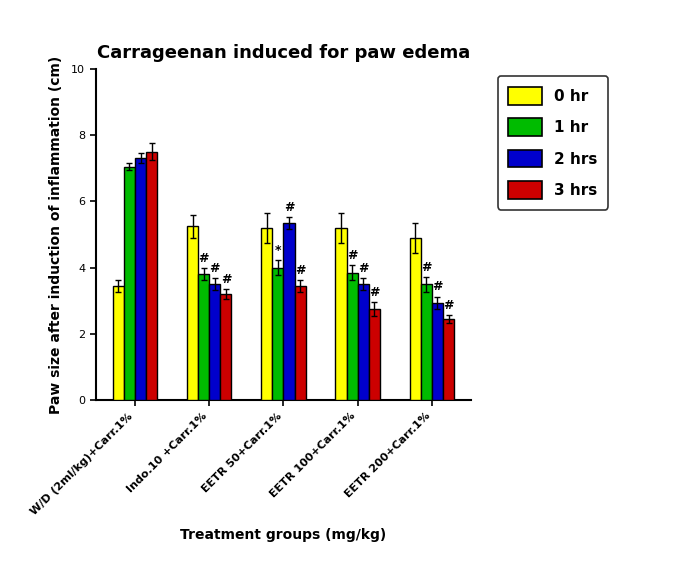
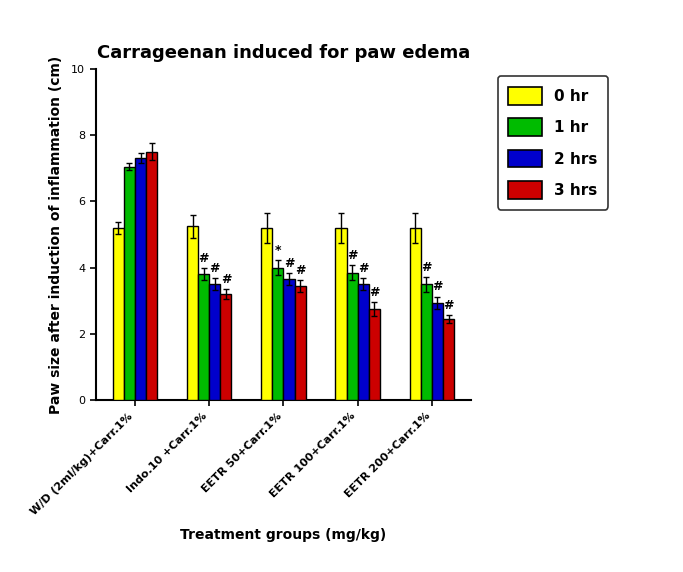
0 hr/W/D (2ml/kg)+Carr.1%: 3.45 -> 5.20
2 hrs/EETR 50+Carr.1%: 5.35 -> 3.65
0 hr/EETR 200+Carr.1%: 4.90 -> 5.20
